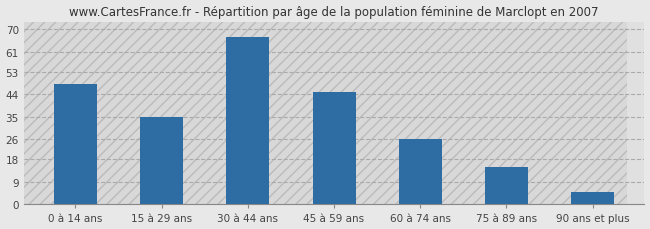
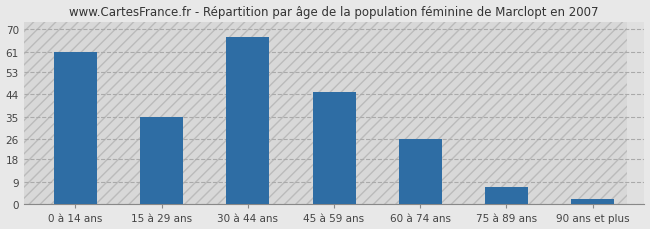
0 à 14 ans: 48 -> 61
75 à 89 ans: 15 -> 7
90 ans et plus: 5 -> 2
